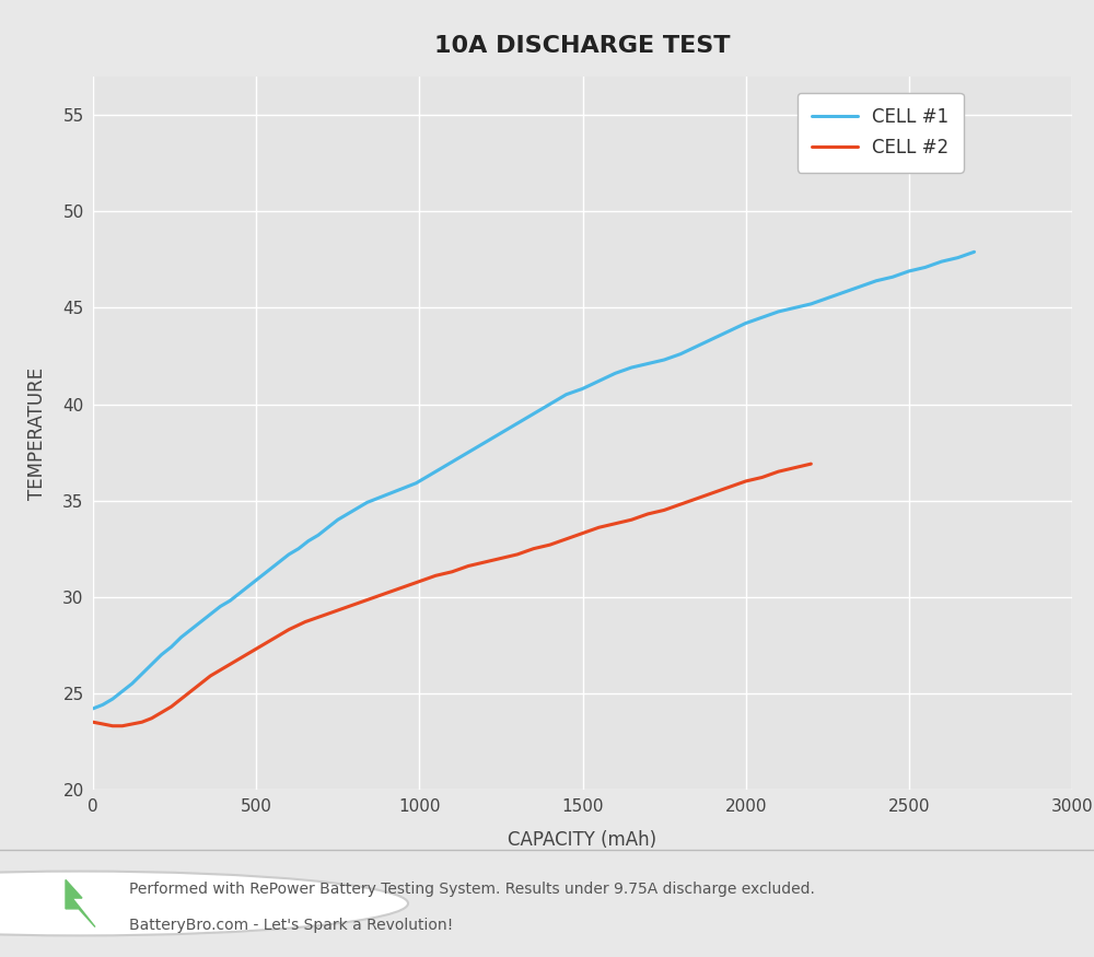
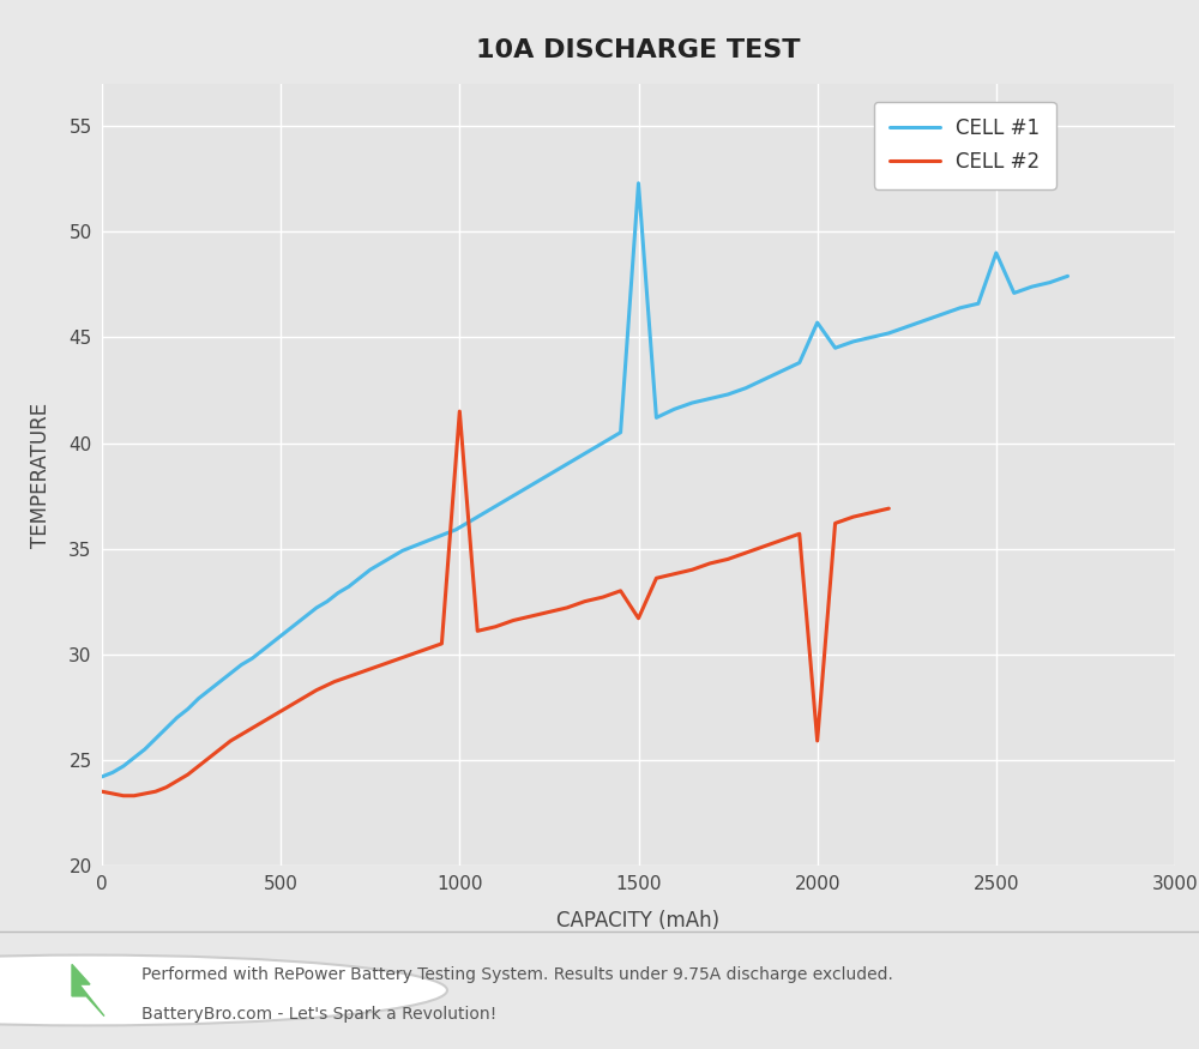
CELL #2/1000: 30.8 -> 41.5
CELL #1/1500: 40.8 -> 52.3
CELL #2/1500: 33.3 -> 31.7
CELL #1/2000: 44.2 -> 45.7
CELL #2/2000: 36.0 -> 25.9
CELL #1/2500: 46.9 -> 49.0
